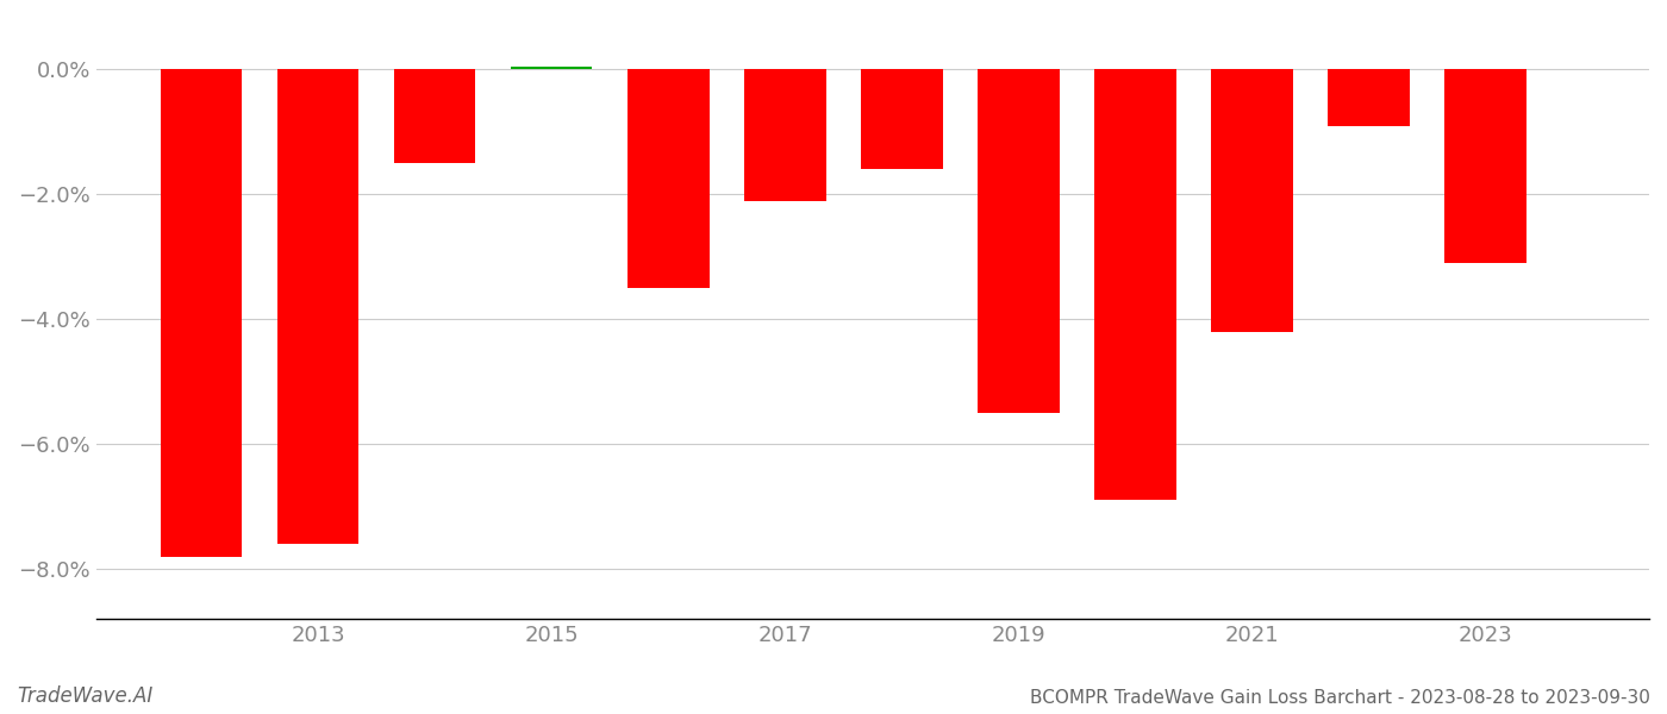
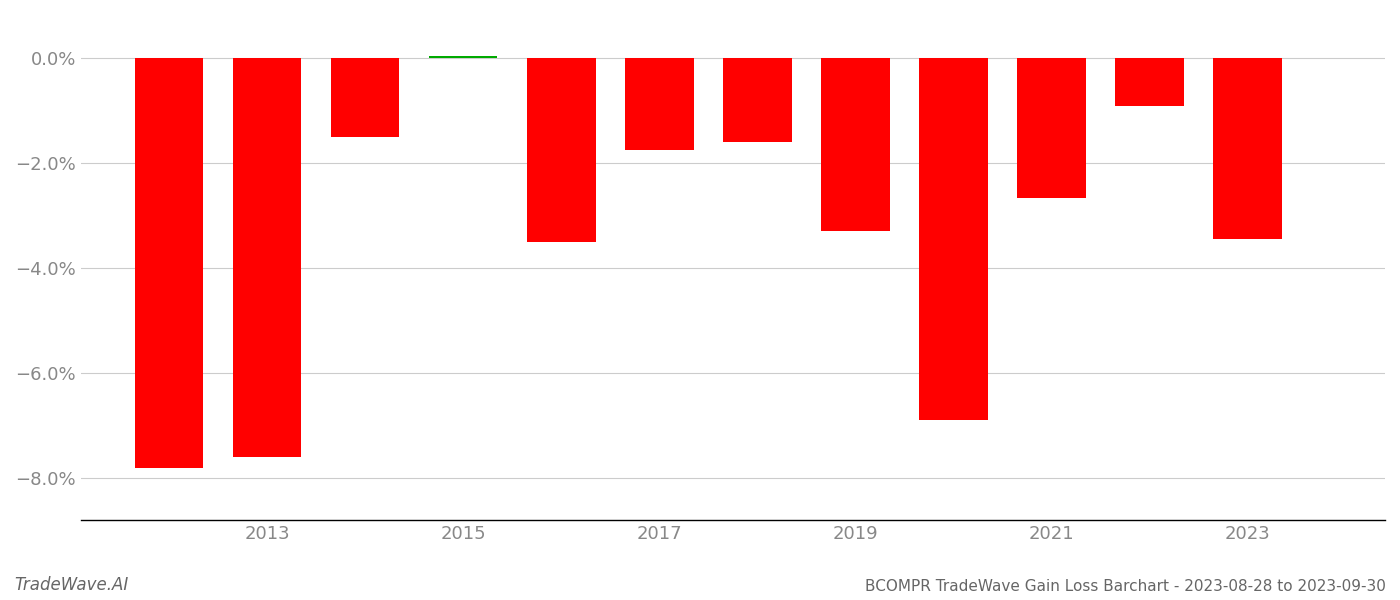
2017: -2.10% -> -1.74%
2019: -5.50% -> -3.28%
2021: -4.20% -> -2.66%
2023: -3.10% -> -3.44%
